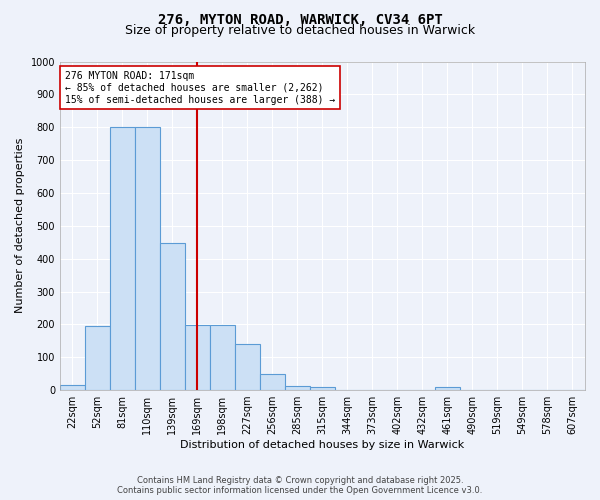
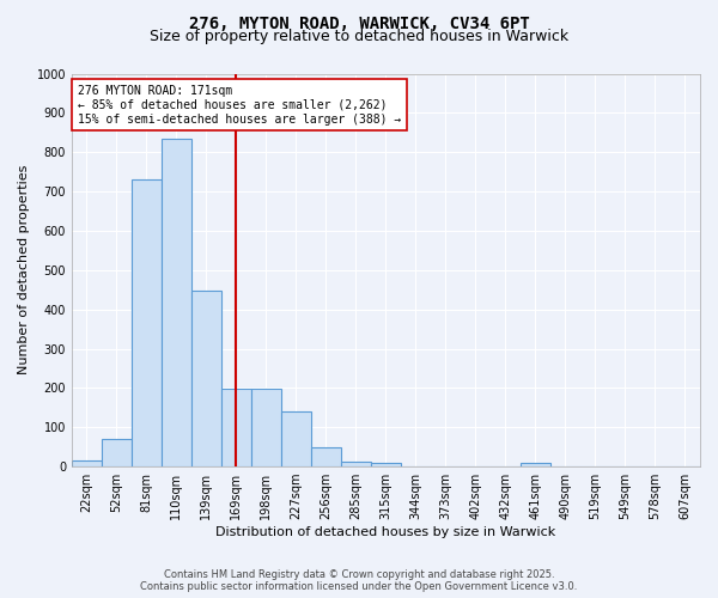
52sqm: 195 -> 70
81sqm: 800 -> 730
110sqm: 800 -> 835
